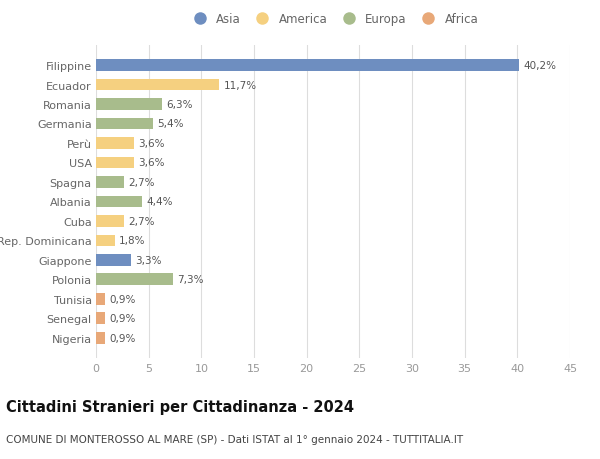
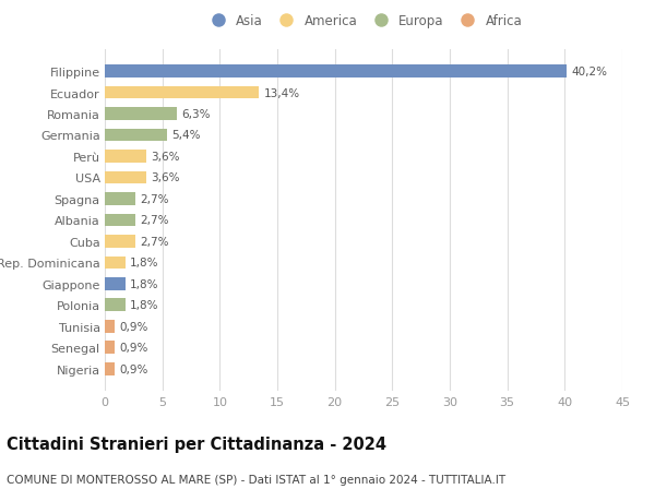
Ecuador: 11,7% -> 13,4%
Albania: 4,4% -> 2,7%
Giappone: 3,3% -> 1,8%
Polonia: 7,3% -> 1,8%
